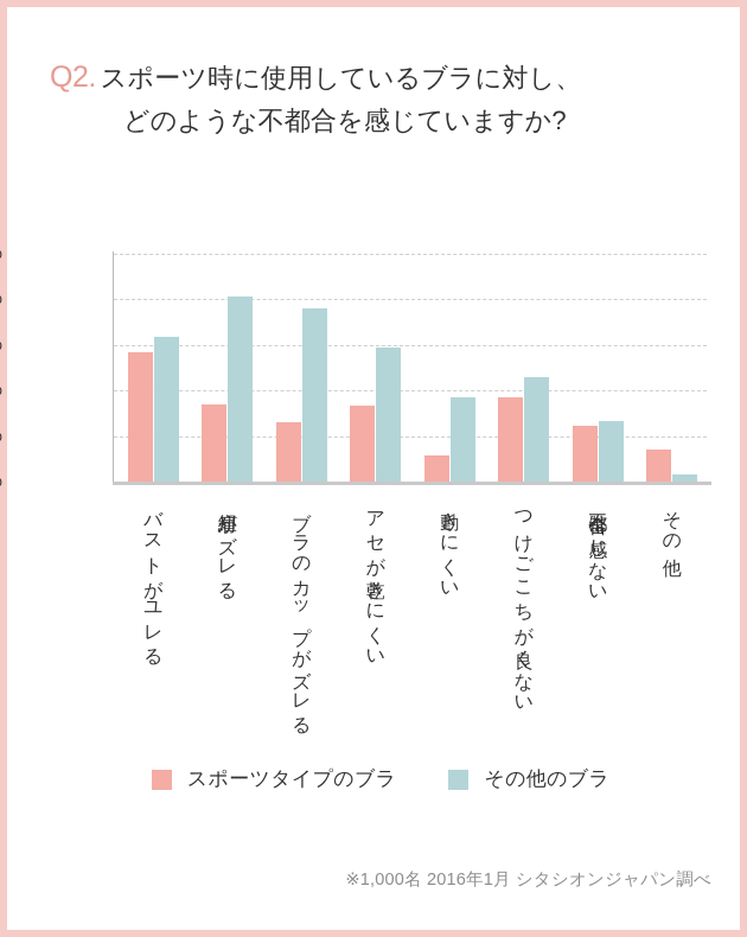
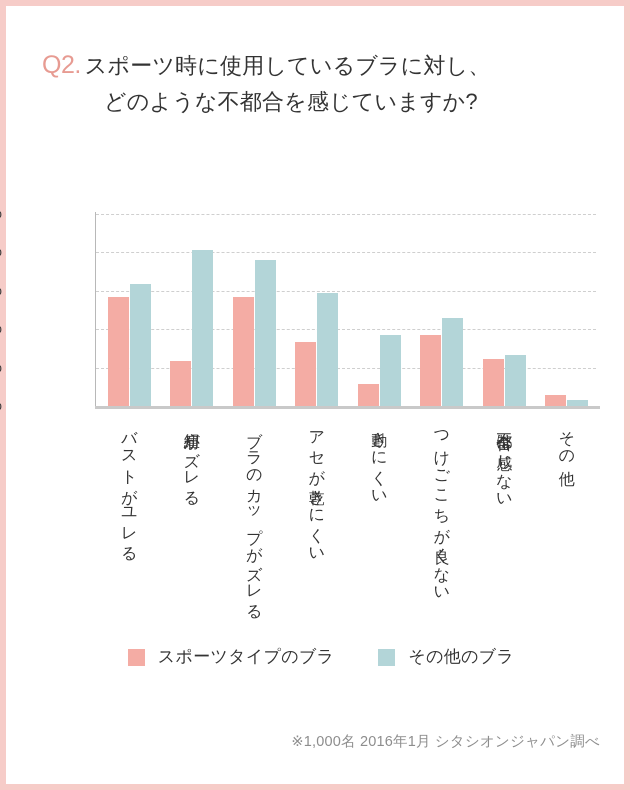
スポーツタイプのブラ/肩紐がズレる: 17% -> 12%
スポーツタイプのブラ/ブラのカップがズレる: 13% -> 28%
スポーツタイプのブラ/その他: 7% -> 3%
